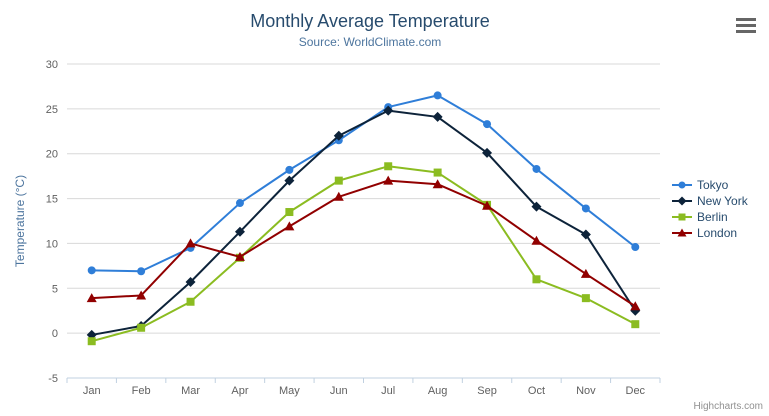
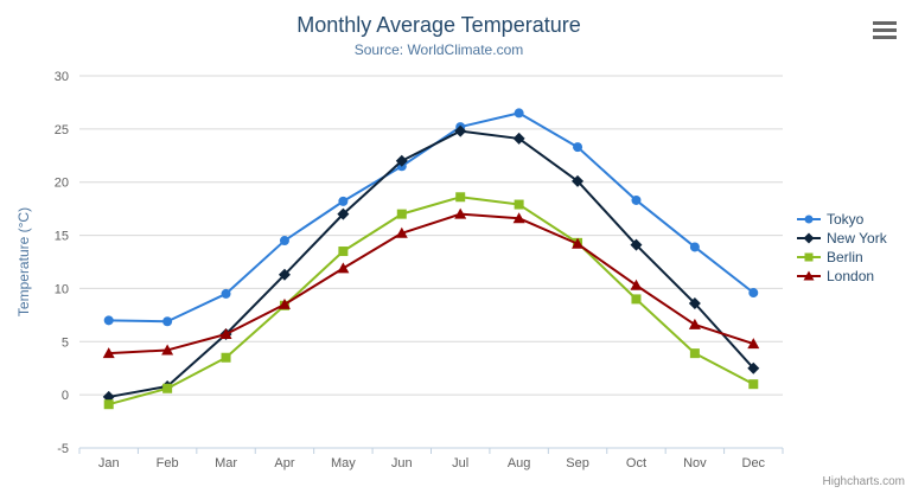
London/Mar: 10 -> 6
Berlin/Oct: 6 -> 9
New York/Nov: 11 -> 9
London/Dec: 3 -> 5
